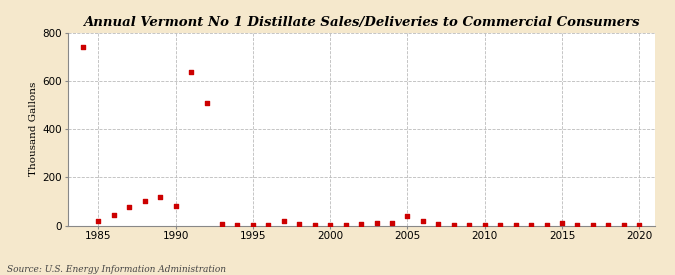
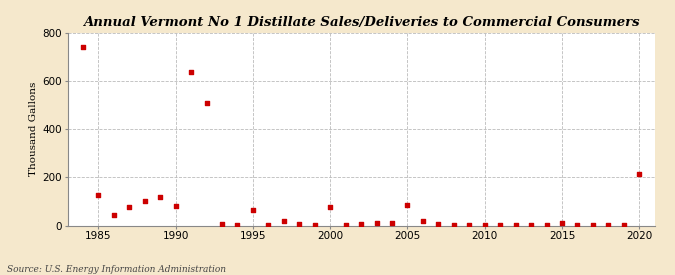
1985: 18 -> 125
1995: 4 -> 65
2000: 4 -> 75
2005: 40 -> 85
2020: 2 -> 215
